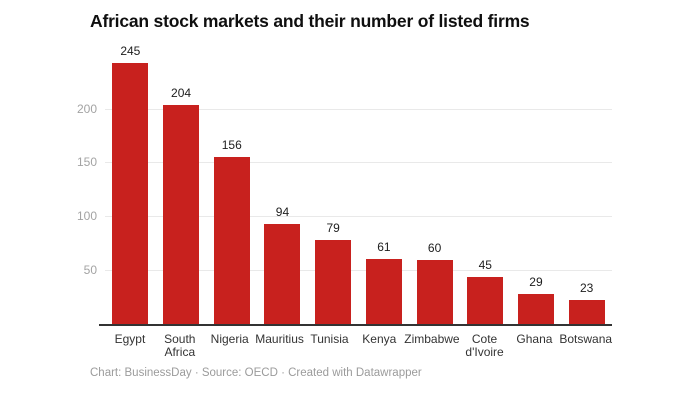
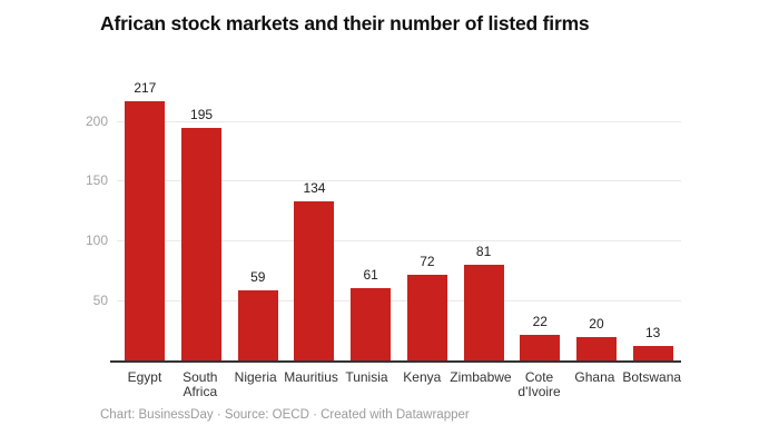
Egypt: 245 -> 217
South Africa: 204 -> 195
Nigeria: 156 -> 59
Mauritius: 94 -> 134
Tunisia: 79 -> 61
Kenya: 61 -> 72
Zimbabwe: 60 -> 81
Cote d'Ivoire: 45 -> 22
Ghana: 29 -> 20
Botswana: 23 -> 13
